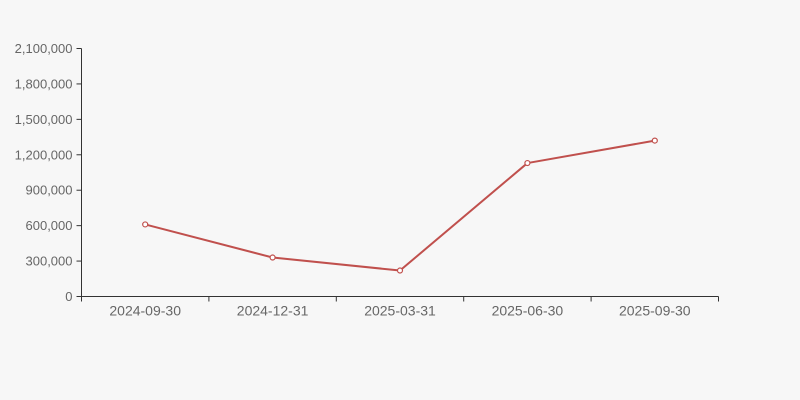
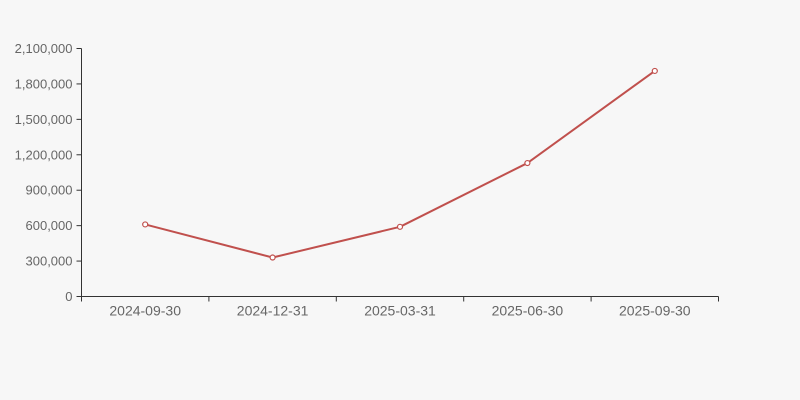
2025-03-31: 220000 -> 590000
2025-09-30: 1320000 -> 1910000
